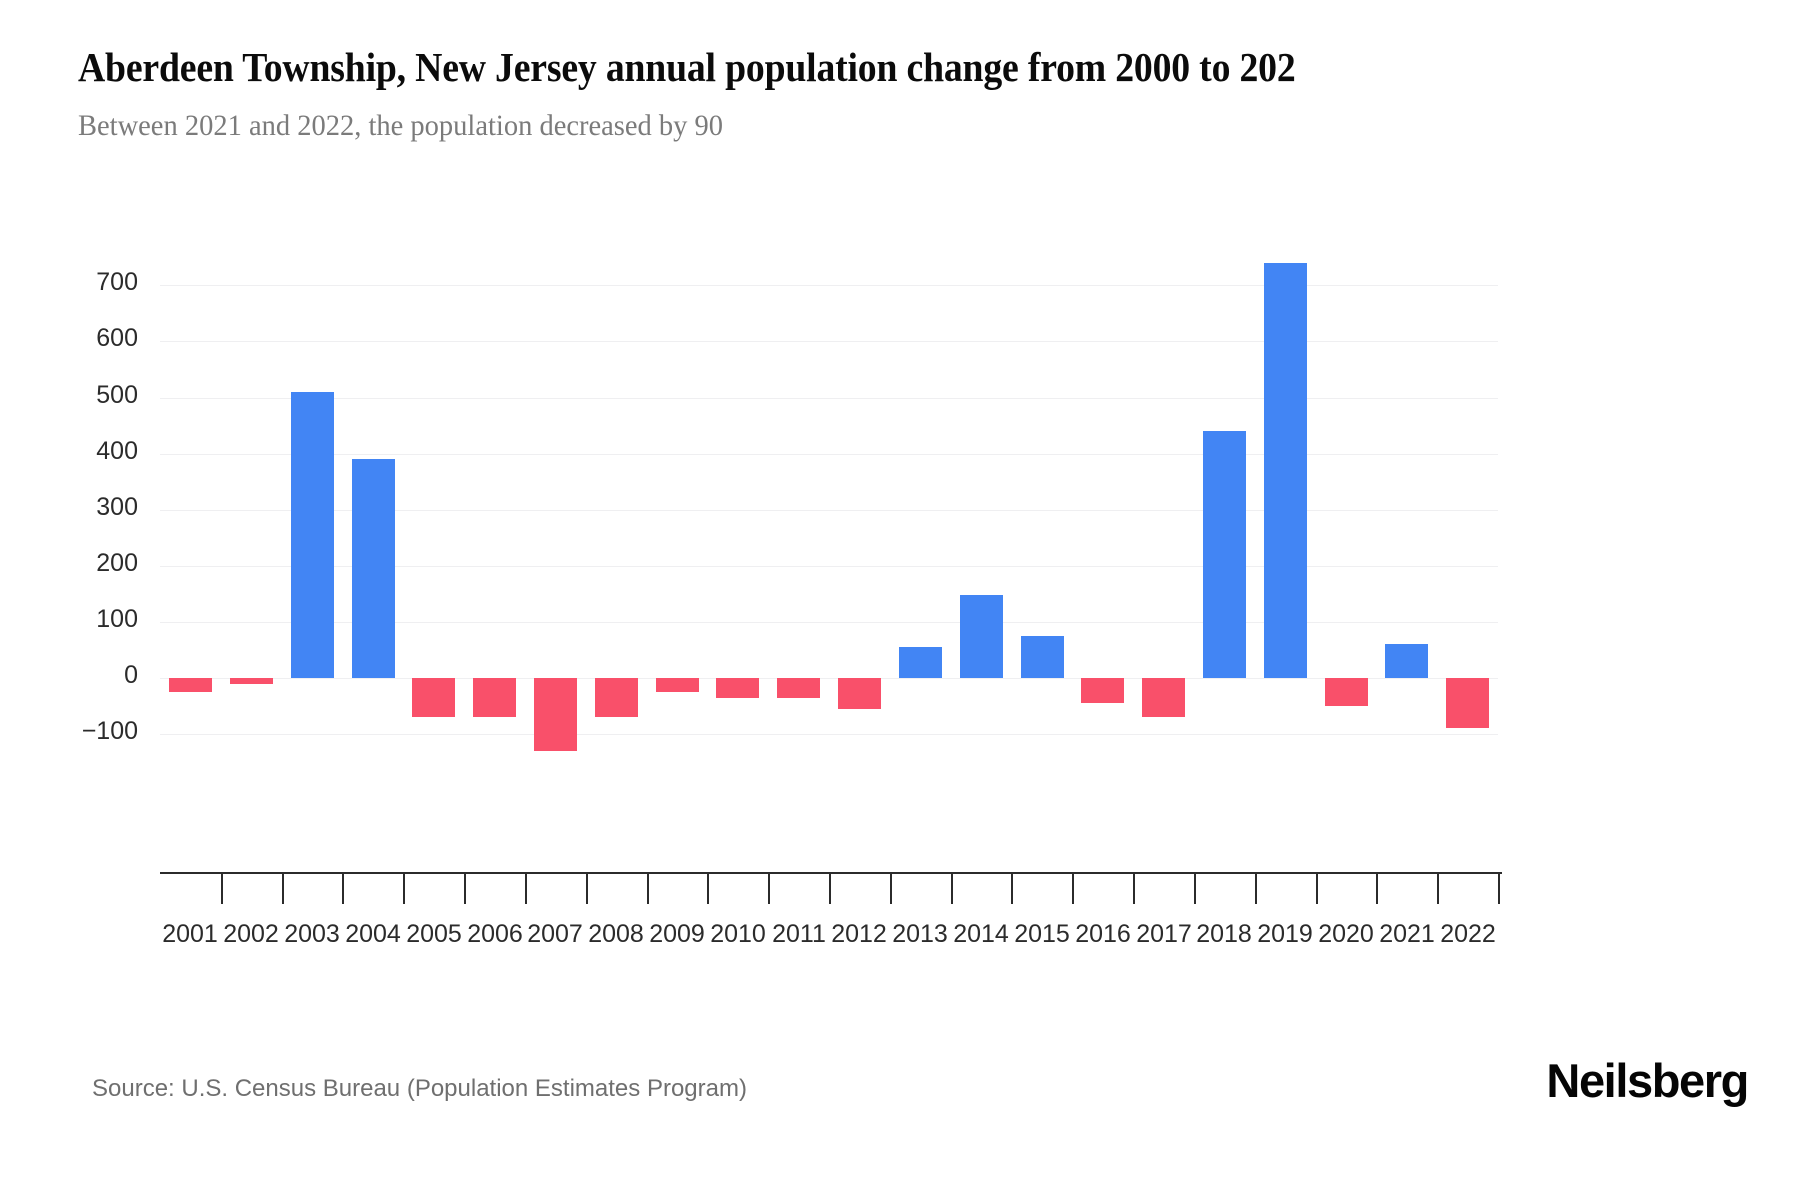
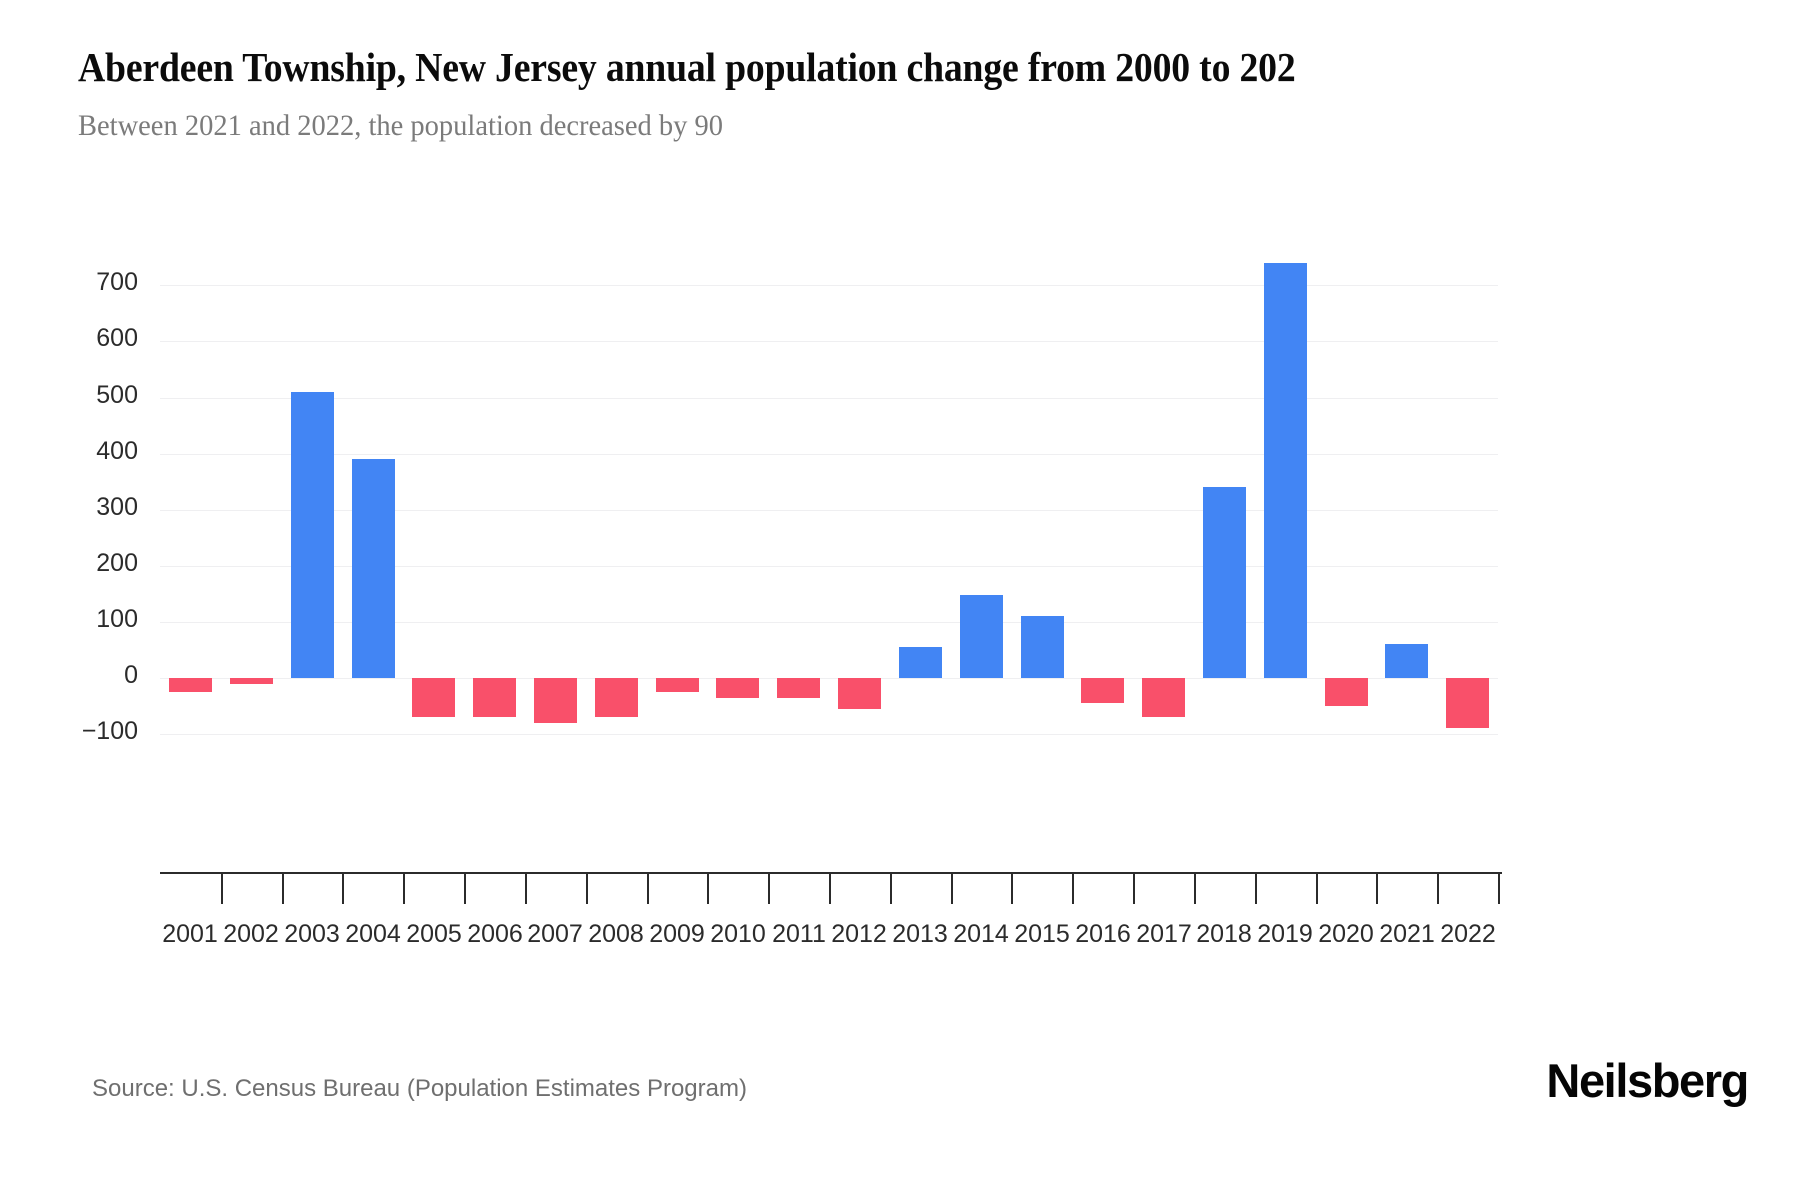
2007: -130 -> -80
2015: 80 -> 110
2018: 440 -> 340
